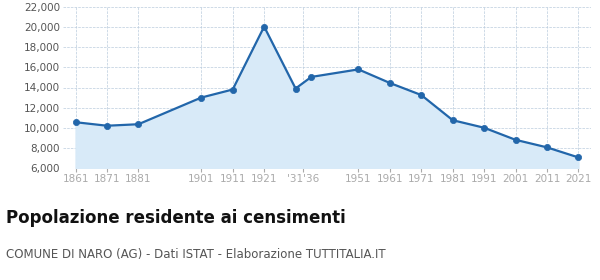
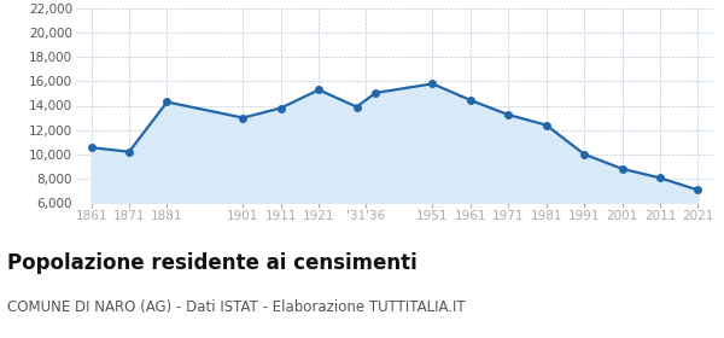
1881: 10,400 -> 14,300
1921: 20,000 -> 15,300
1981: 10,800 -> 12,400
